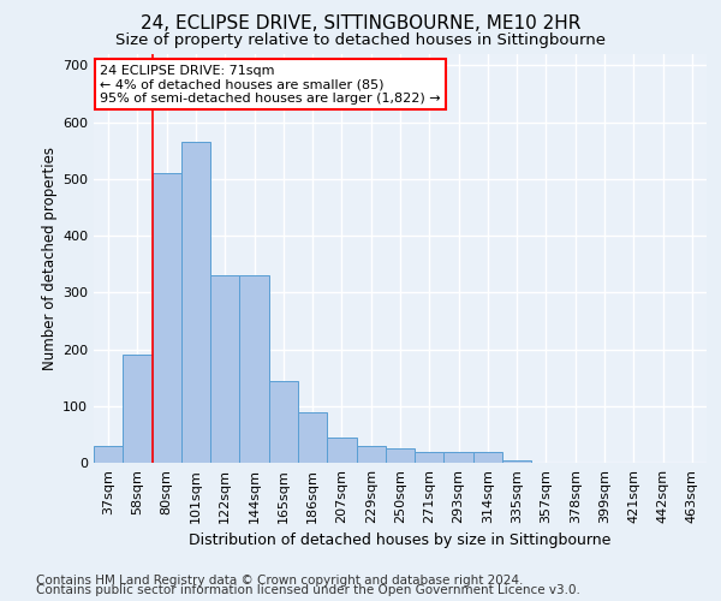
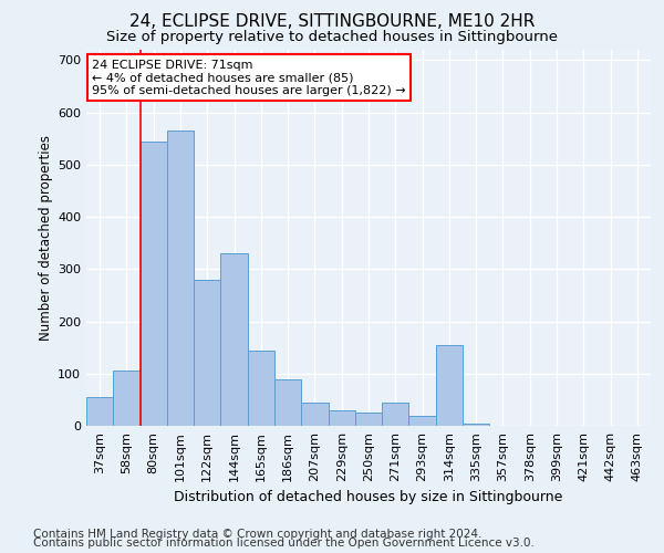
37sqm: 30 -> 55
58sqm: 190 -> 105
80sqm: 510 -> 545
122sqm: 330 -> 280
271sqm: 20 -> 45
314sqm: 20 -> 155
